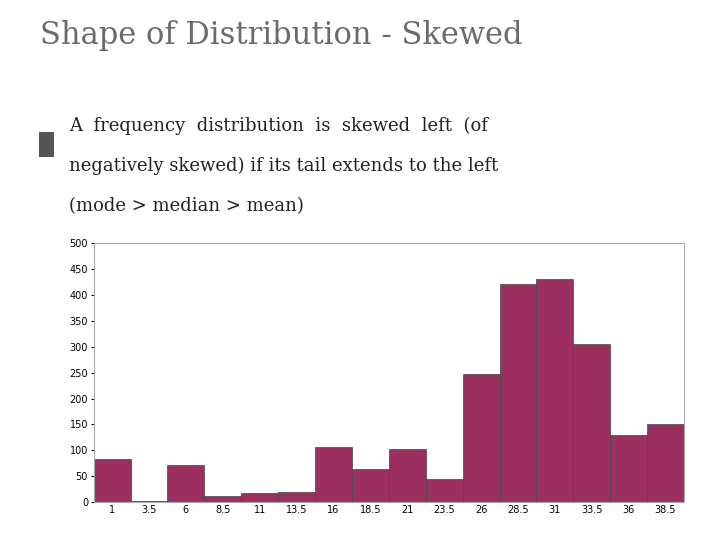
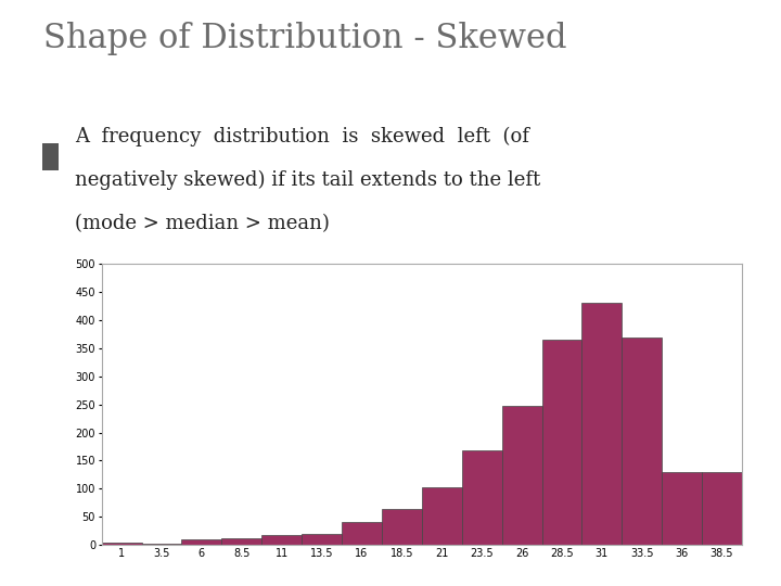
1: 84 -> 5
6: 72 -> 10
16: 106 -> 40
23.5: 44 -> 168
28.5: 420 -> 365
33.5: 306 -> 368
38.5: 150 -> 130
